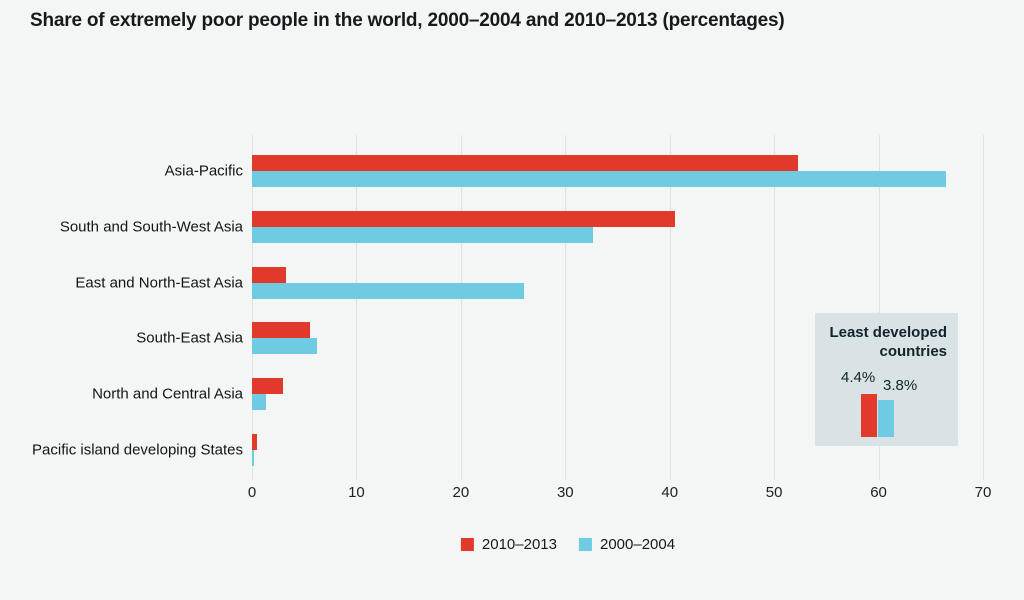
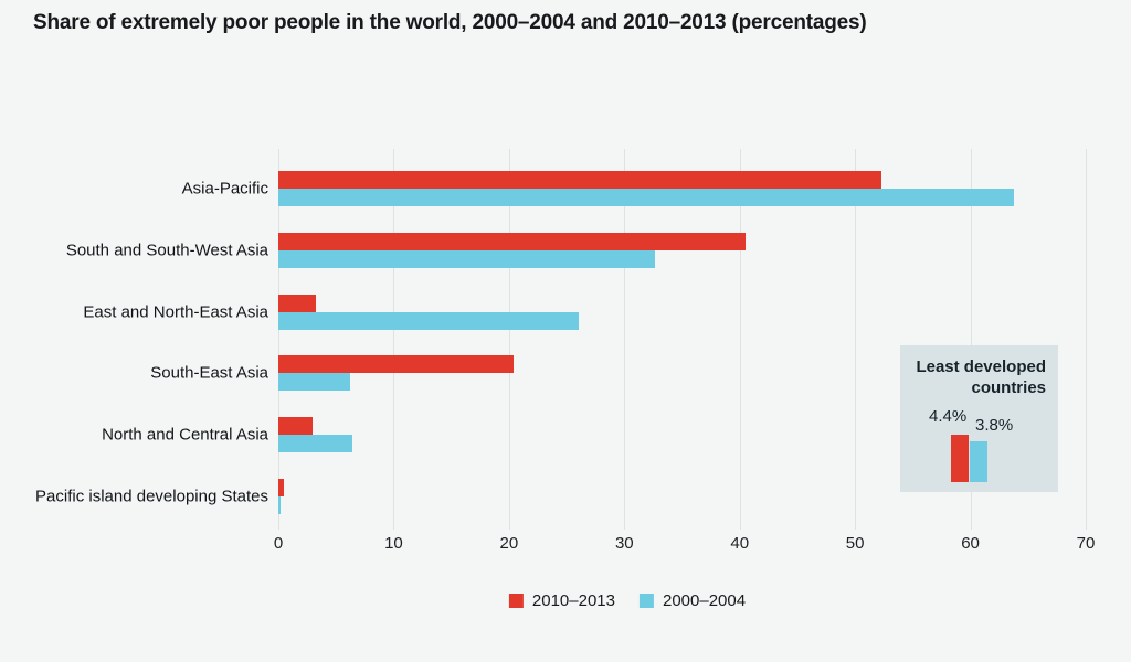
2000–2004/Asia-Pacific: 66.5 -> 63.8
2010–2013/South-East Asia: 5.6 -> 20.4
2000–2004/North and Central Asia: 1.3 -> 6.4
